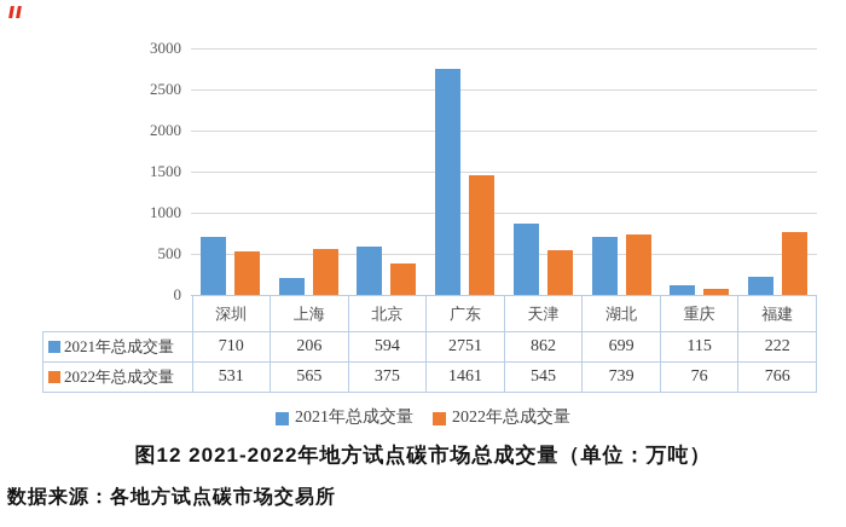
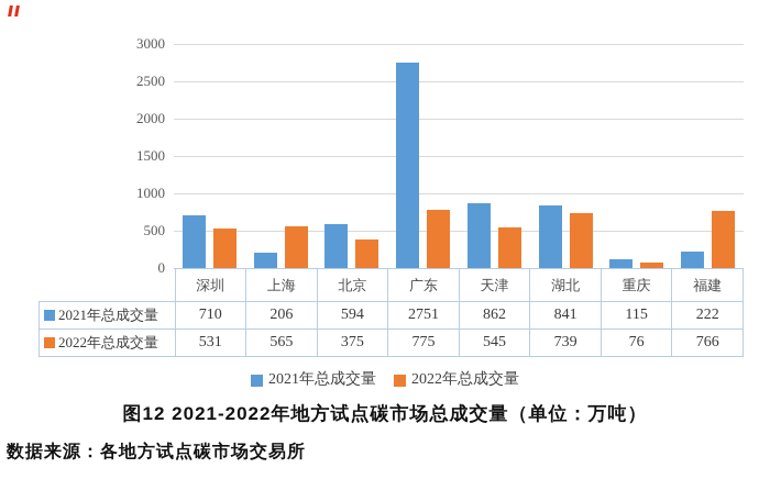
2022年总成交量/广东: 1461 -> 775
2021年总成交量/湖北: 699 -> 841
